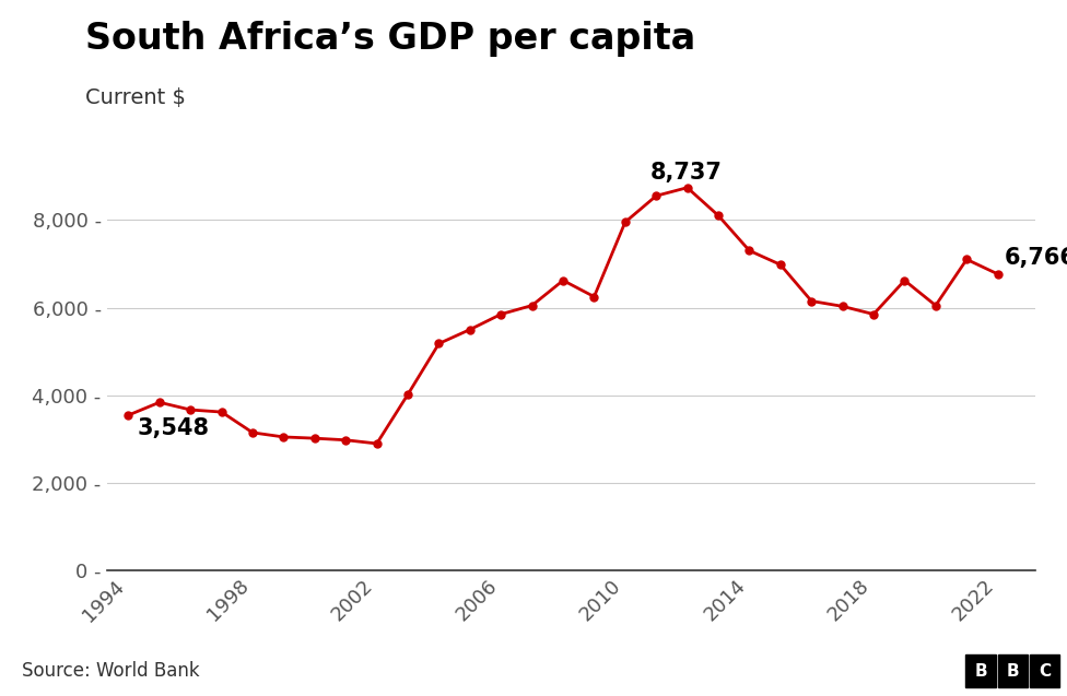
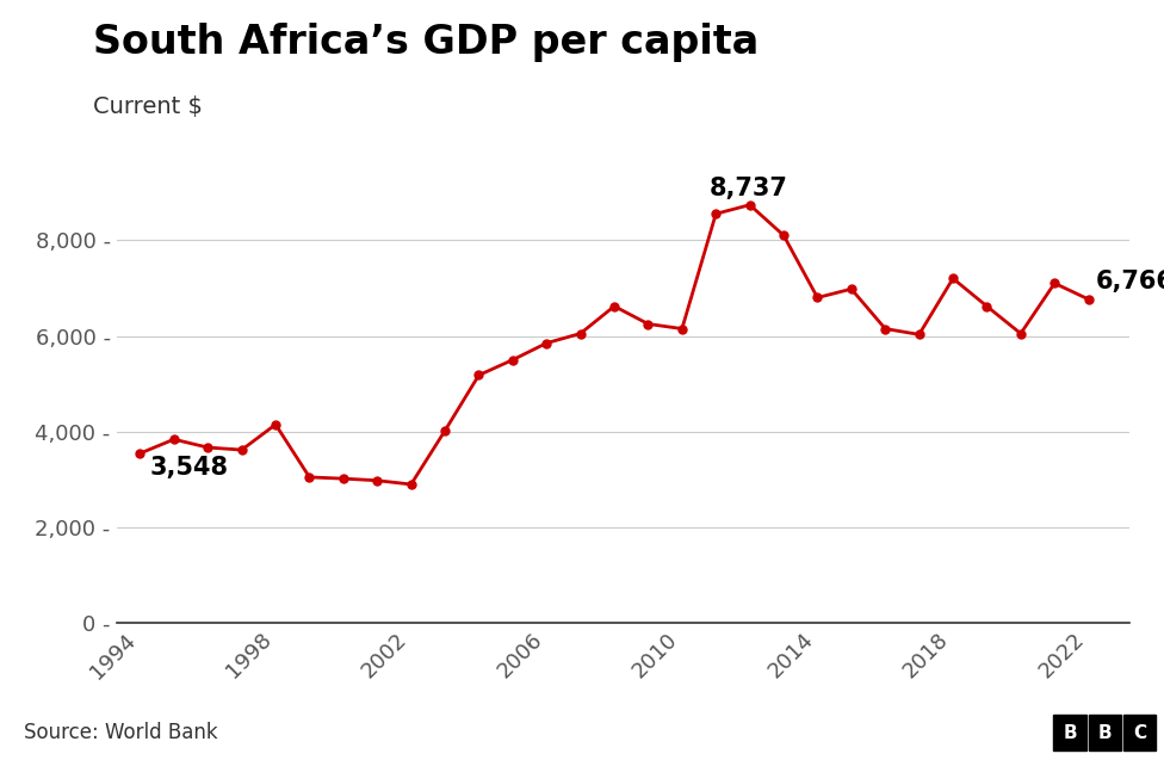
1998: 3,150 - -> 4,150 -
2010: 7,950 - -> 6,150 -
2014: 7,300 - -> 6,800 -
2018: 5,850 - -> 7,200 -
